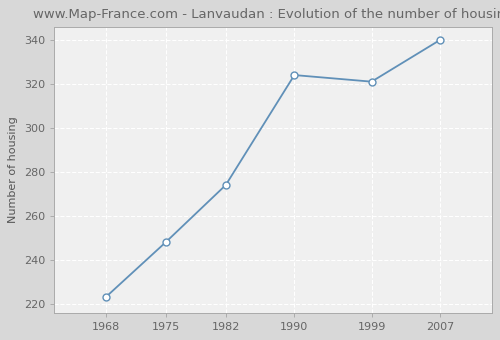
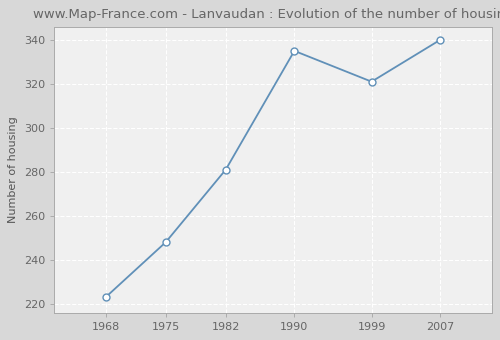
1982: 274 -> 281
1990: 324 -> 335
